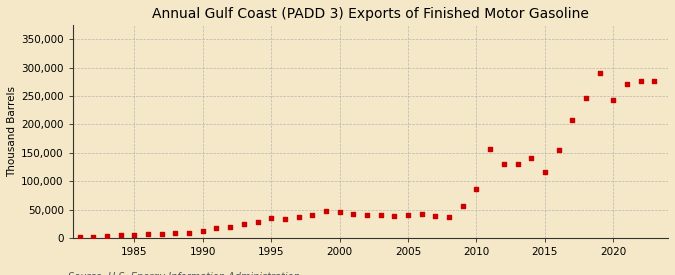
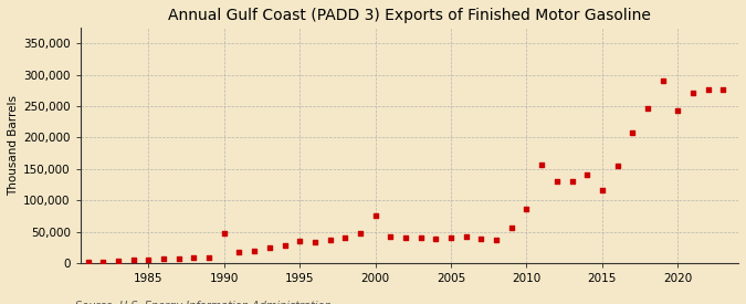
1990: 13,000 -> 48,000
2000: 45,000 -> 76,000
